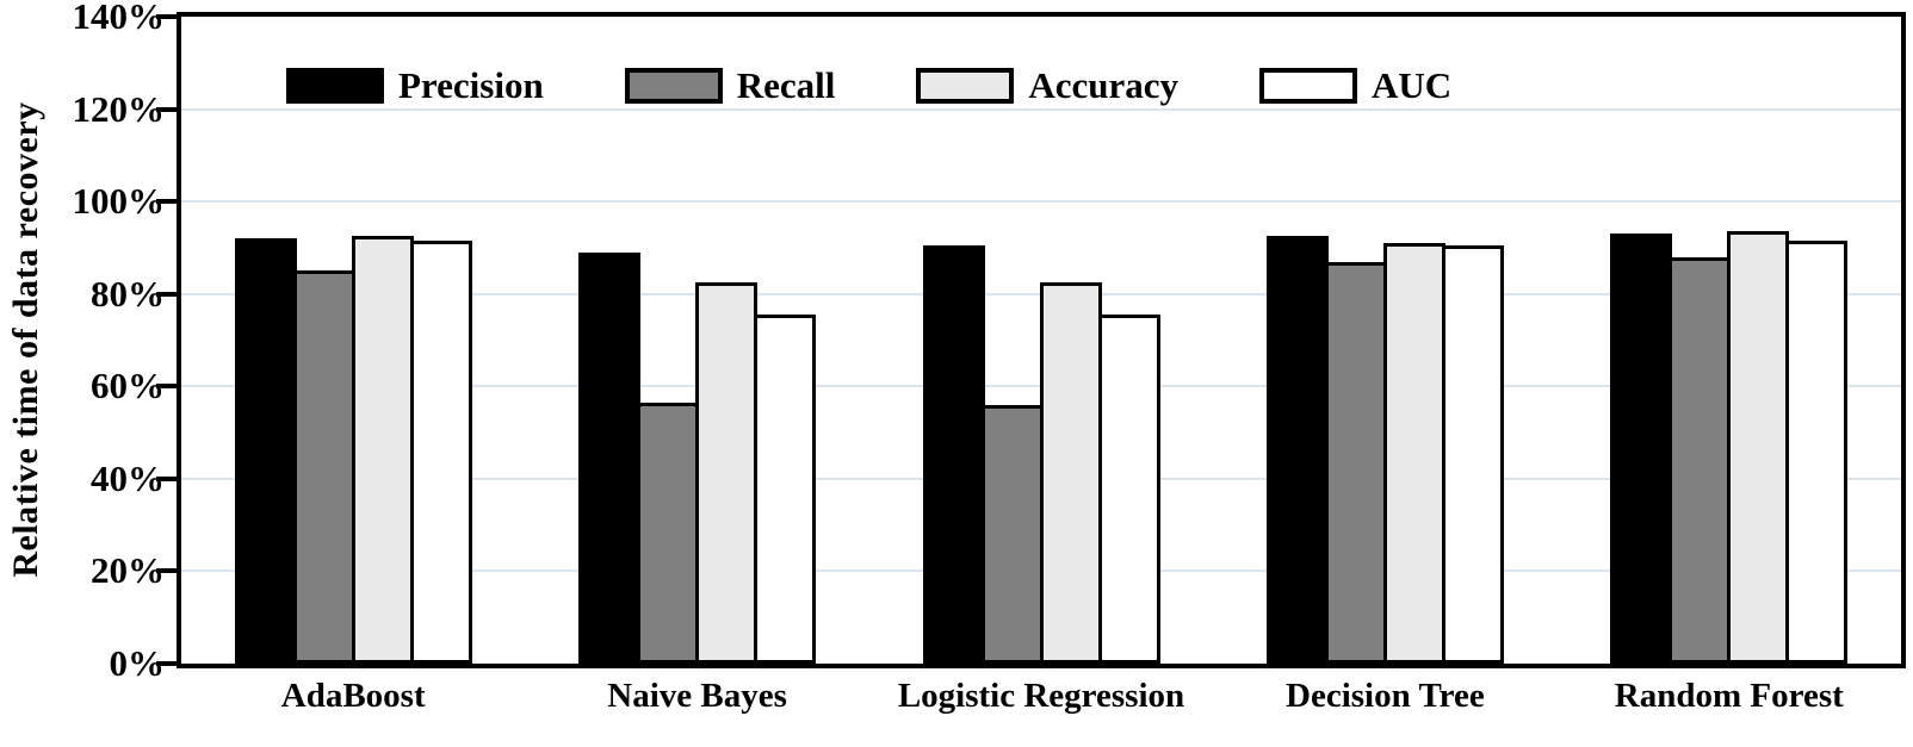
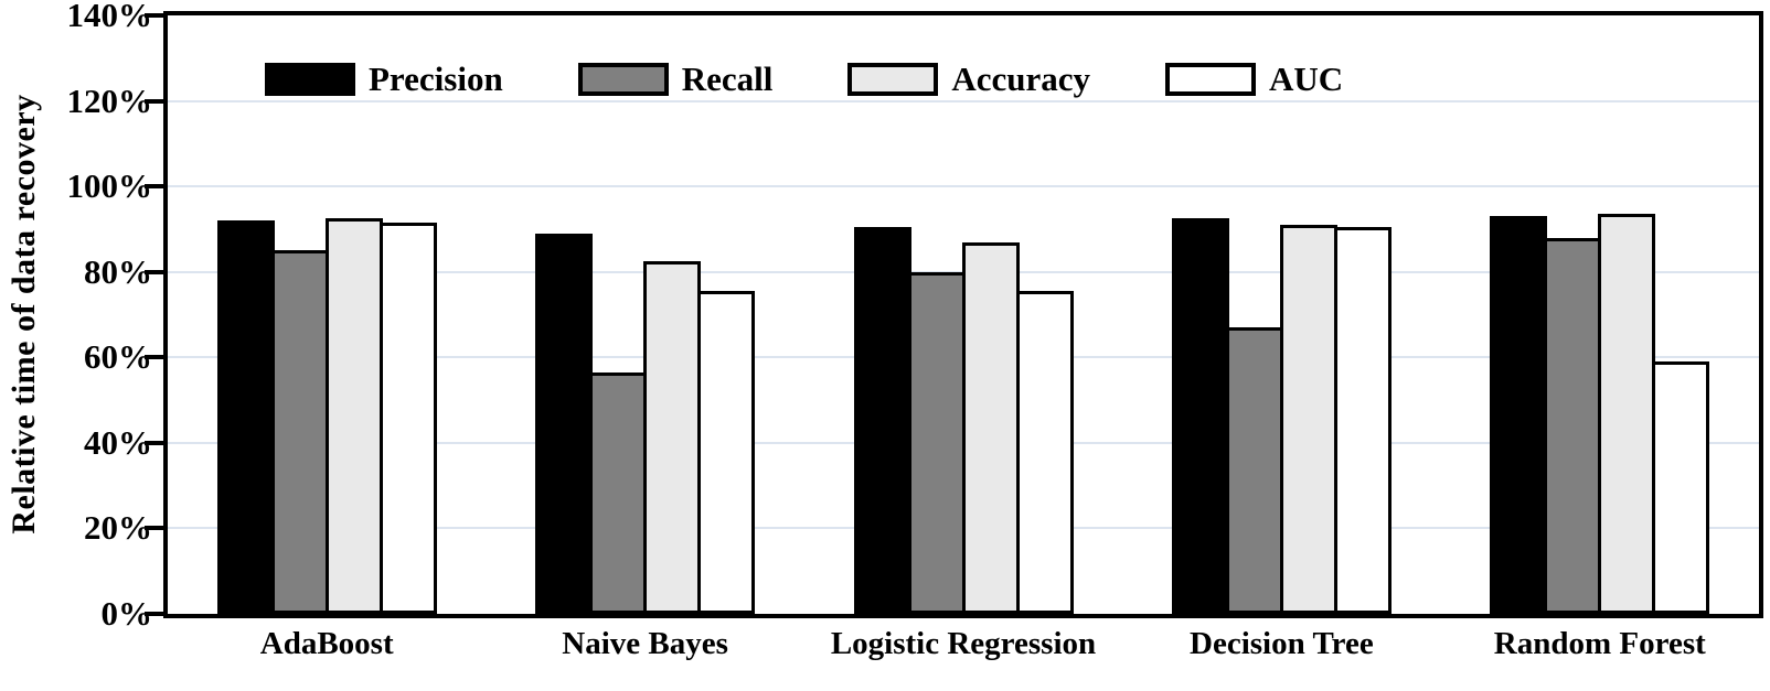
Recall/Logistic Regression: 56% -> 80%
Accuracy/Logistic Regression: 82% -> 87%
Recall/Decision Tree: 87% -> 67%
AUC/Random Forest: 92% -> 59%
